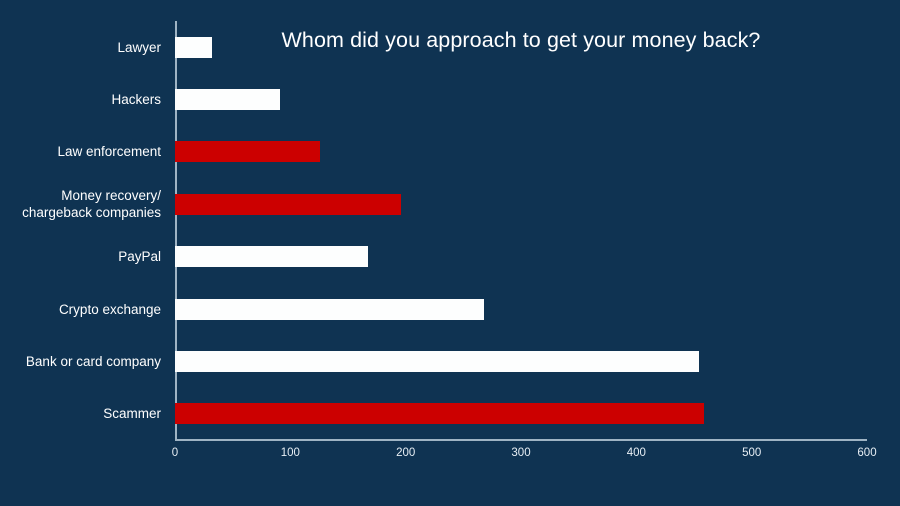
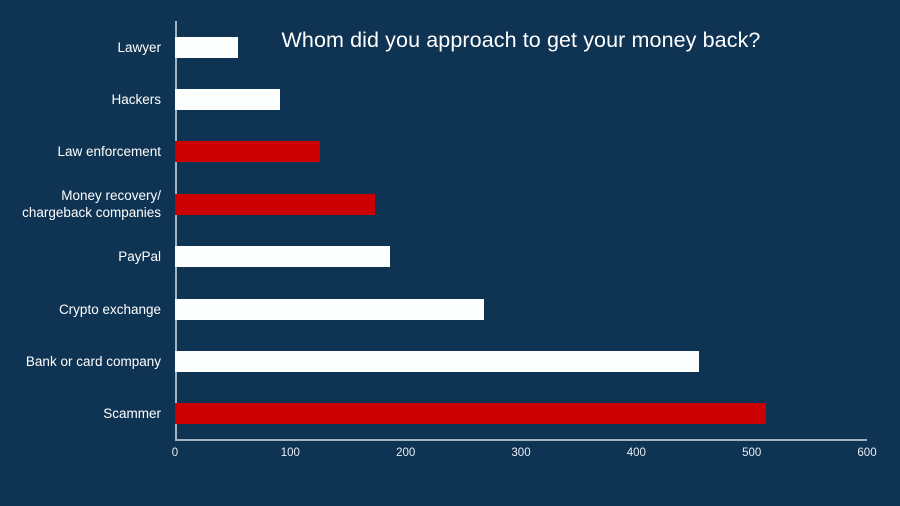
Lawyer: 32 -> 55
Money recovery/ chargeback companies: 196 -> 173
PayPal: 167 -> 186
Scammer: 459 -> 512
